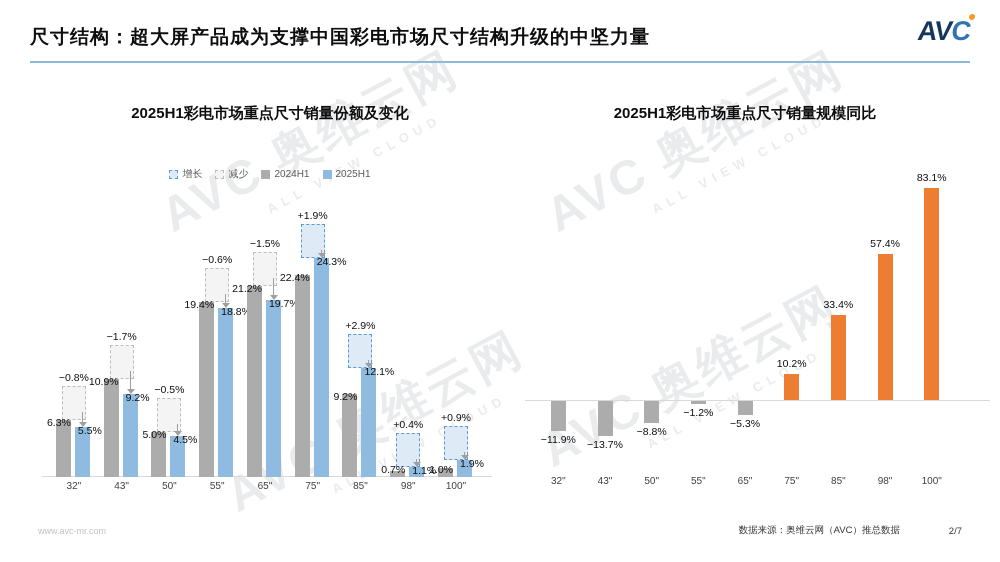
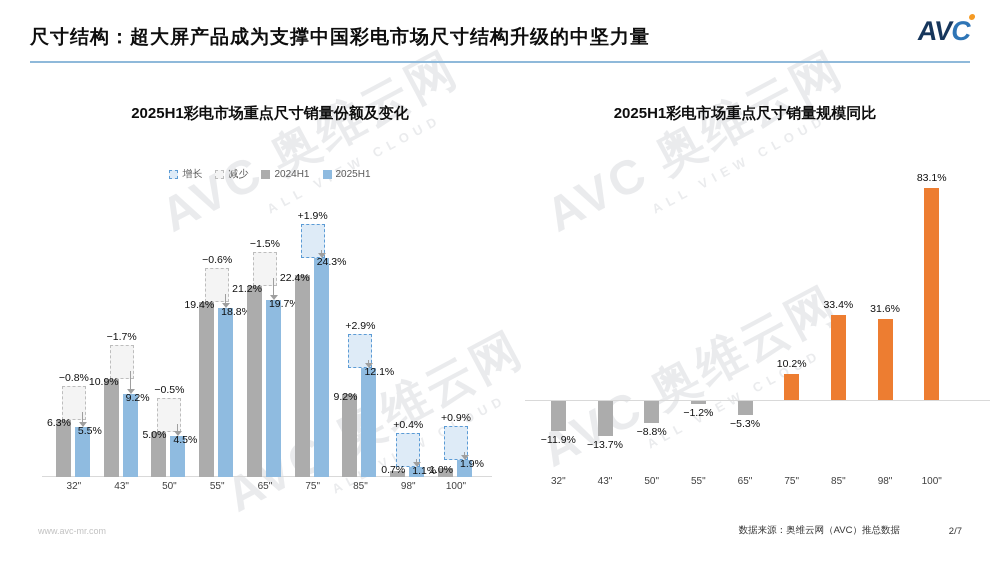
2025H1彩电市场重点尺寸销量规模同比/98": 57.4% -> 31.6%
